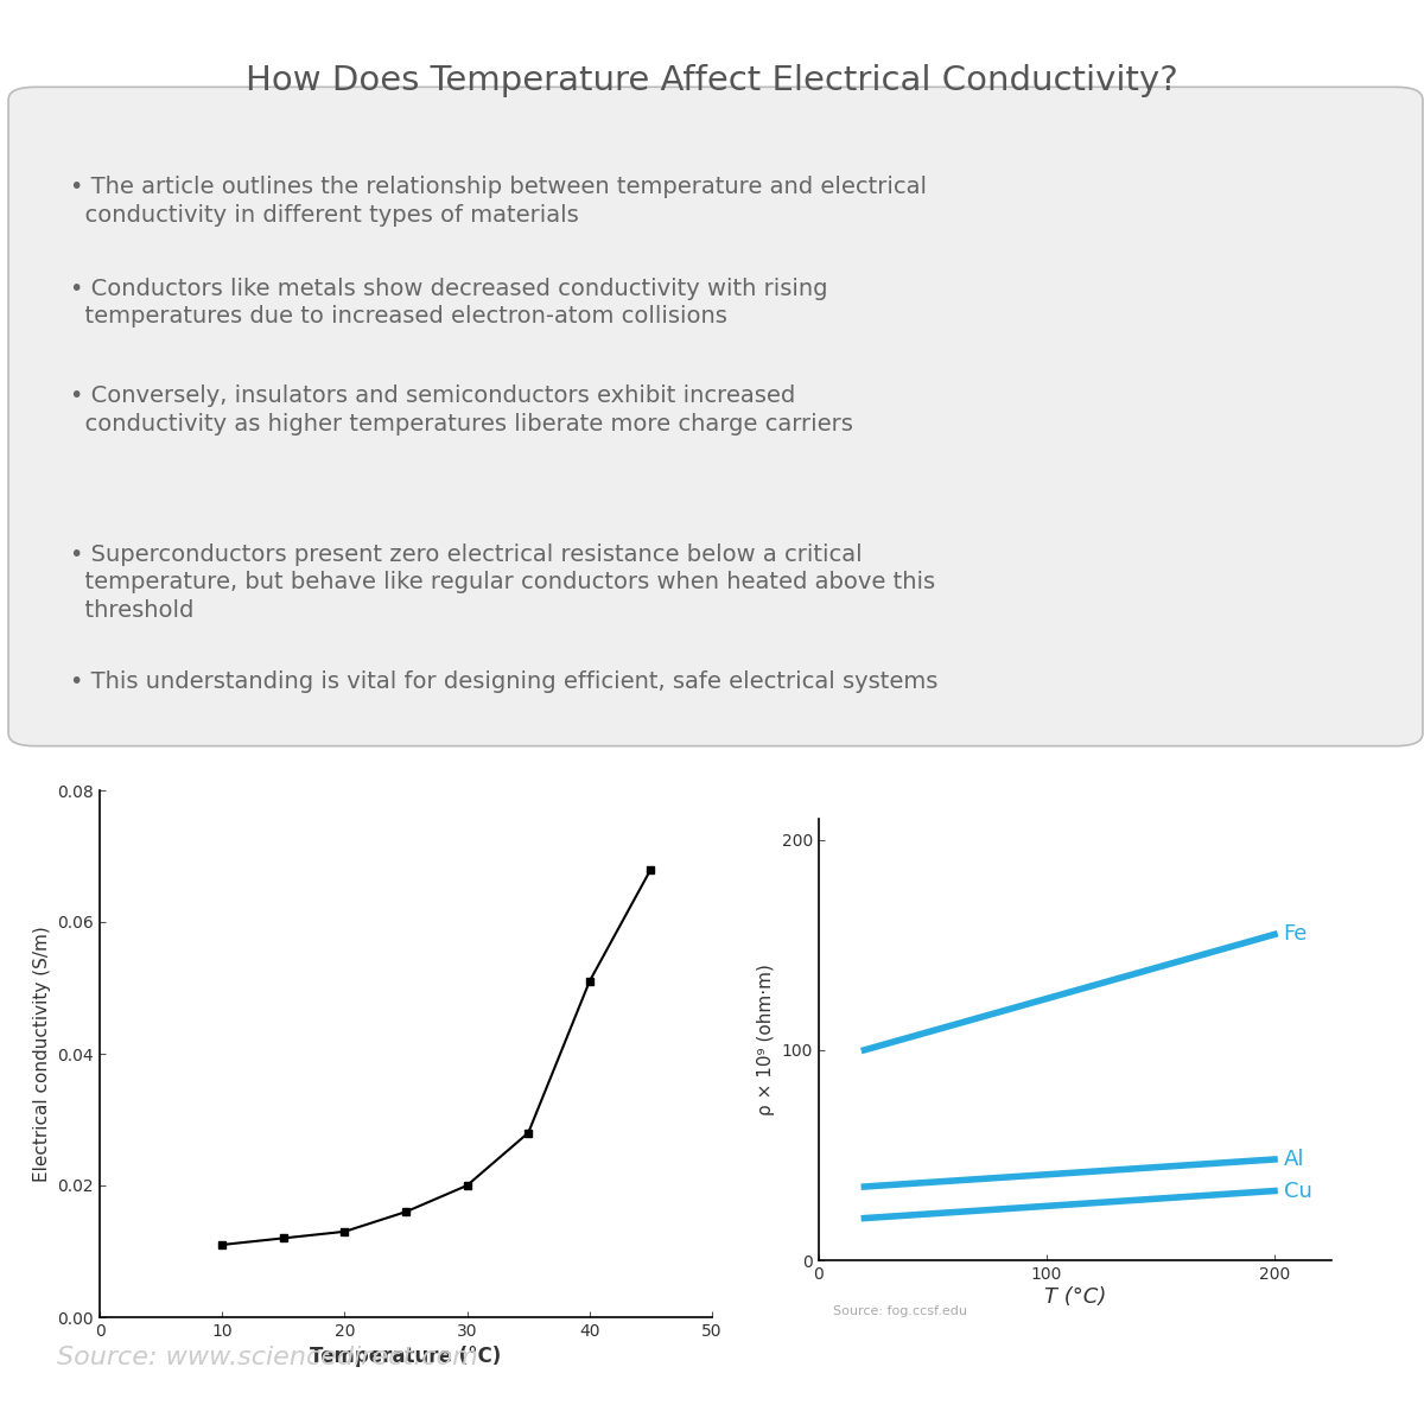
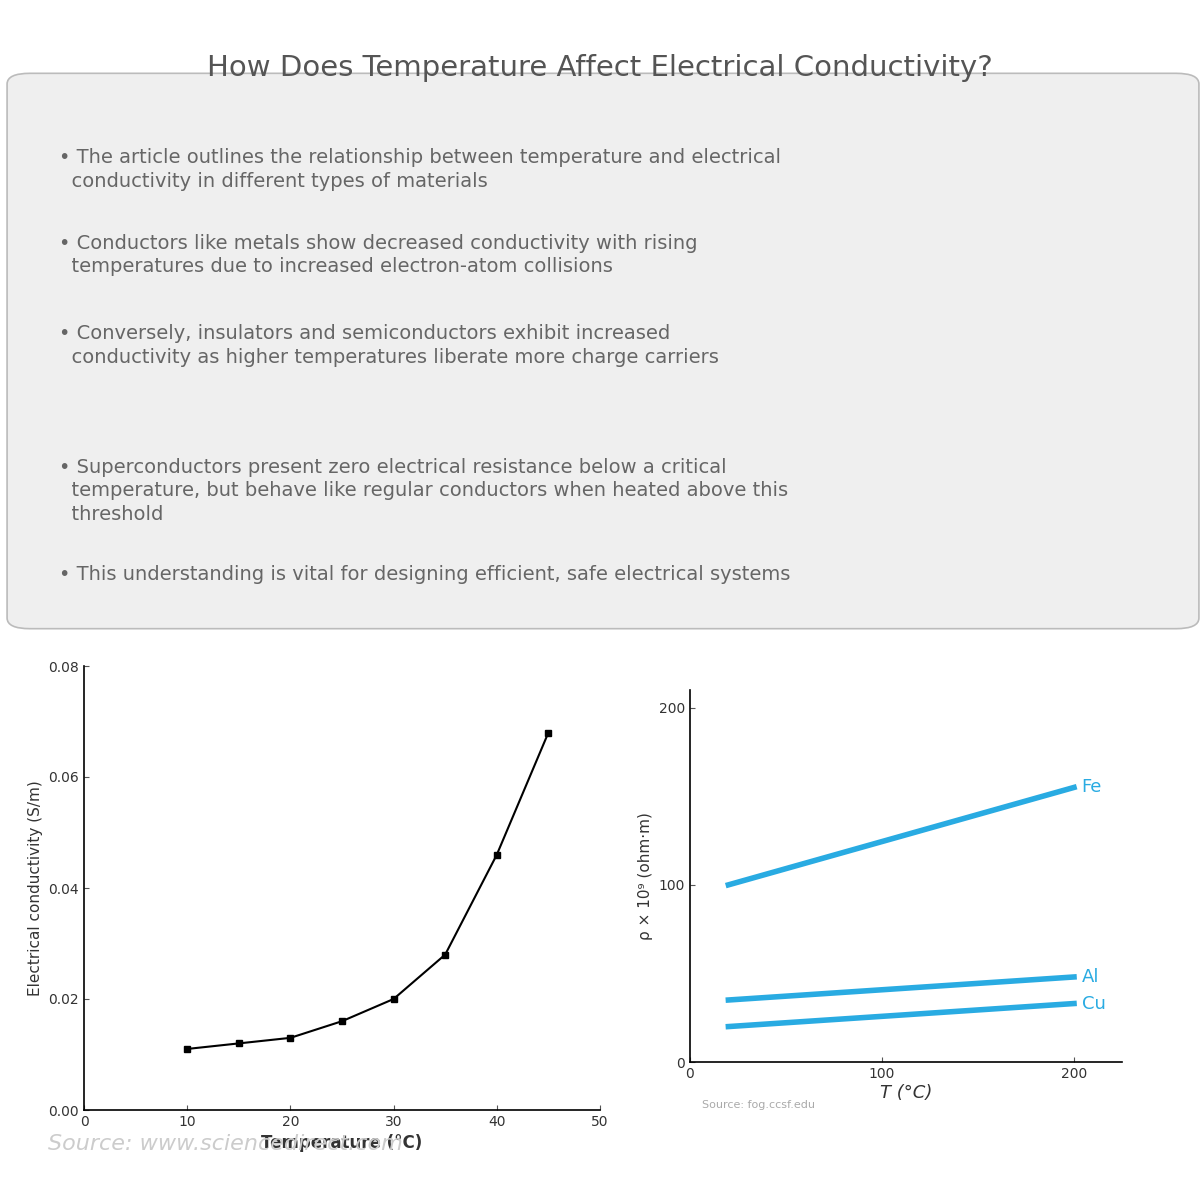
40: 0.051 -> 0.046
